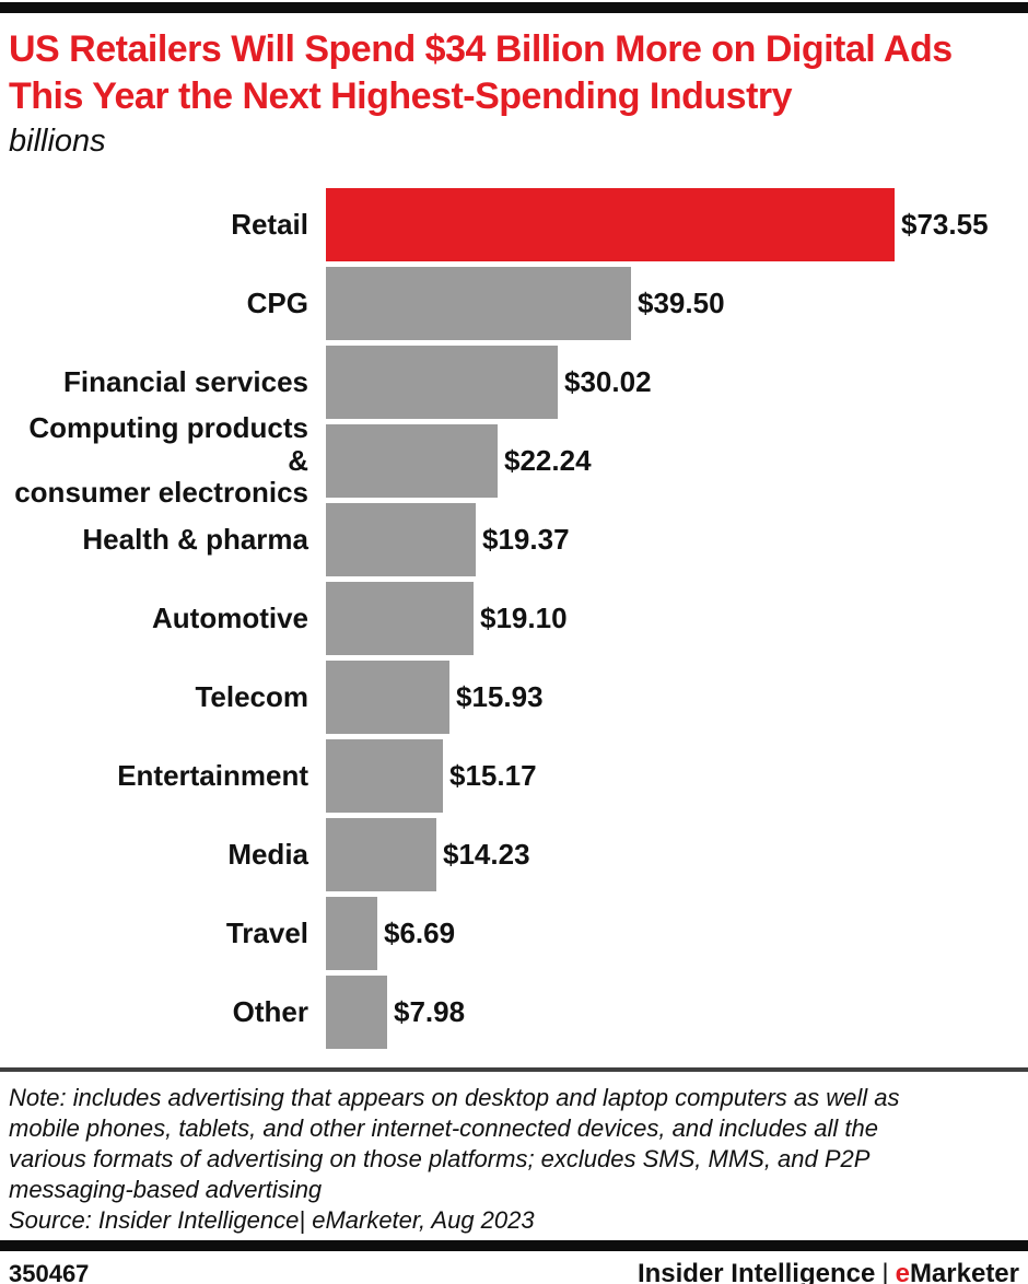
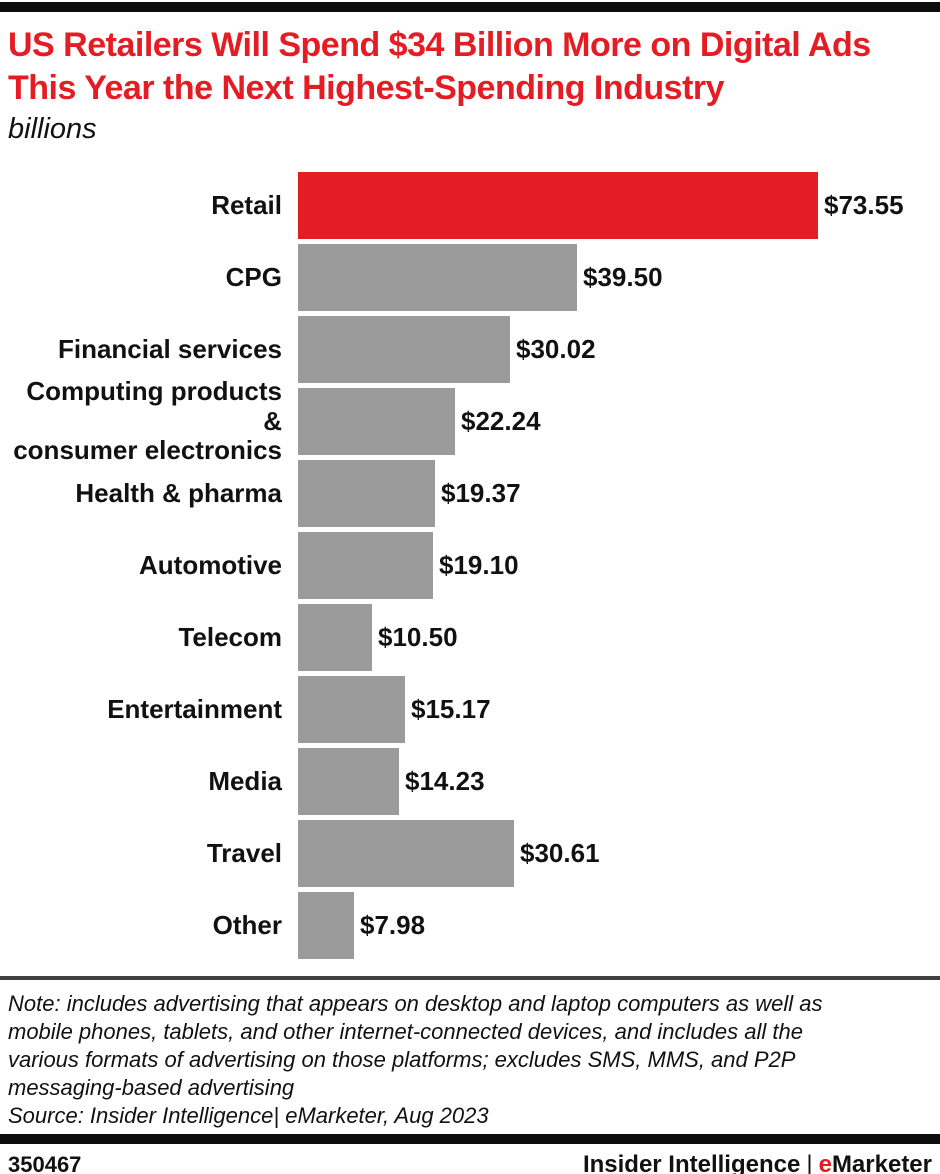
Telecom: $15.93 -> $10.50
Travel: $6.69 -> $30.61
